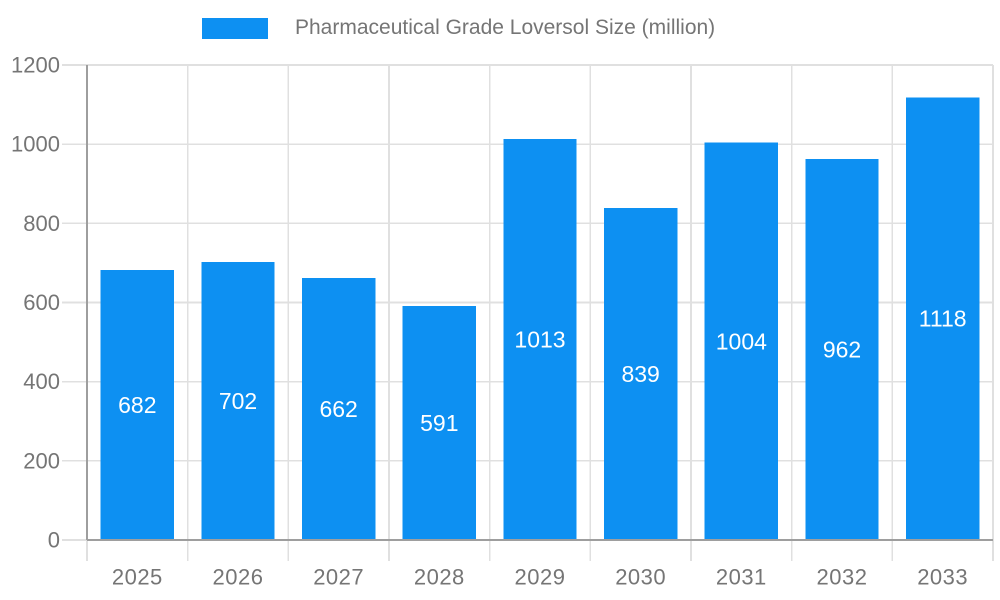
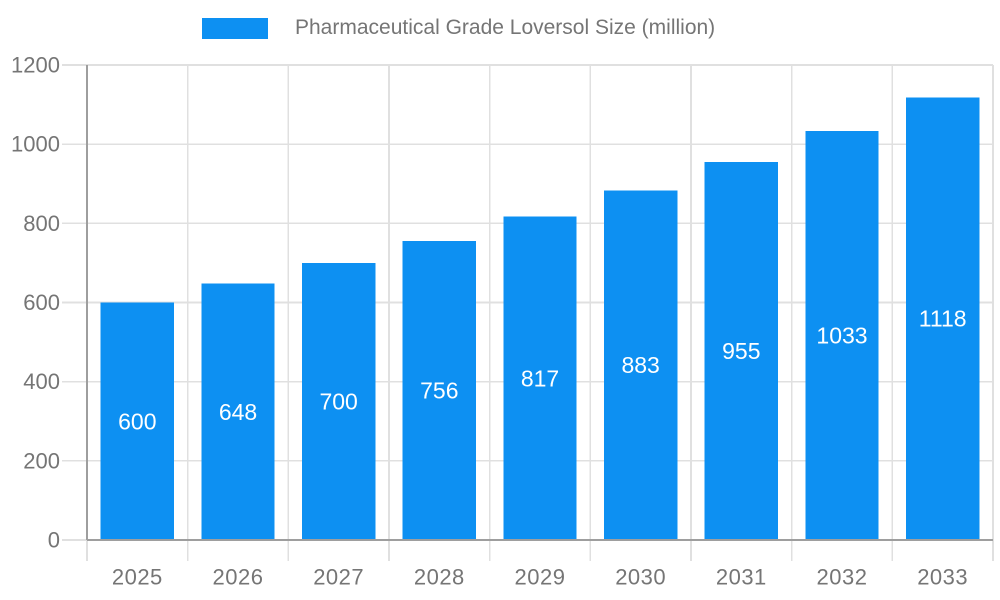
2025: 682 -> 600
2026: 702 -> 648
2027: 662 -> 700
2028: 591 -> 756
2029: 1013 -> 817
2030: 839 -> 883
2031: 1004 -> 955
2032: 962 -> 1033
